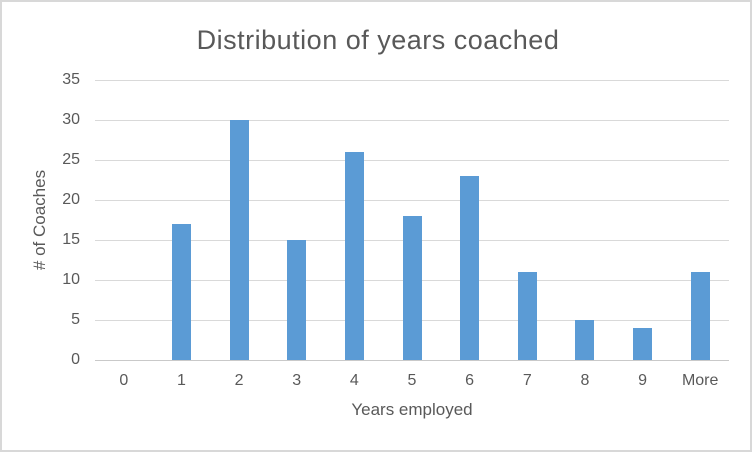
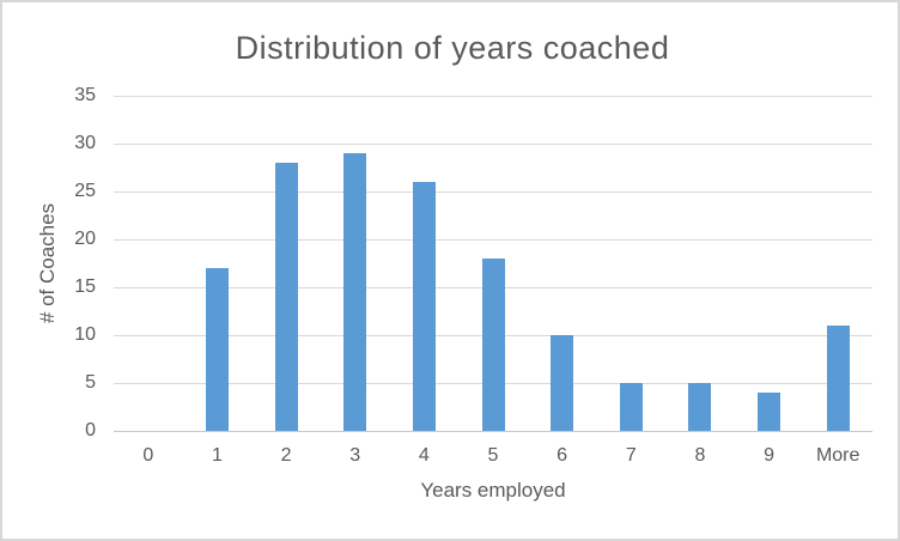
2: 30 -> 28
3: 15 -> 29
6: 23 -> 10
7: 11 -> 5
